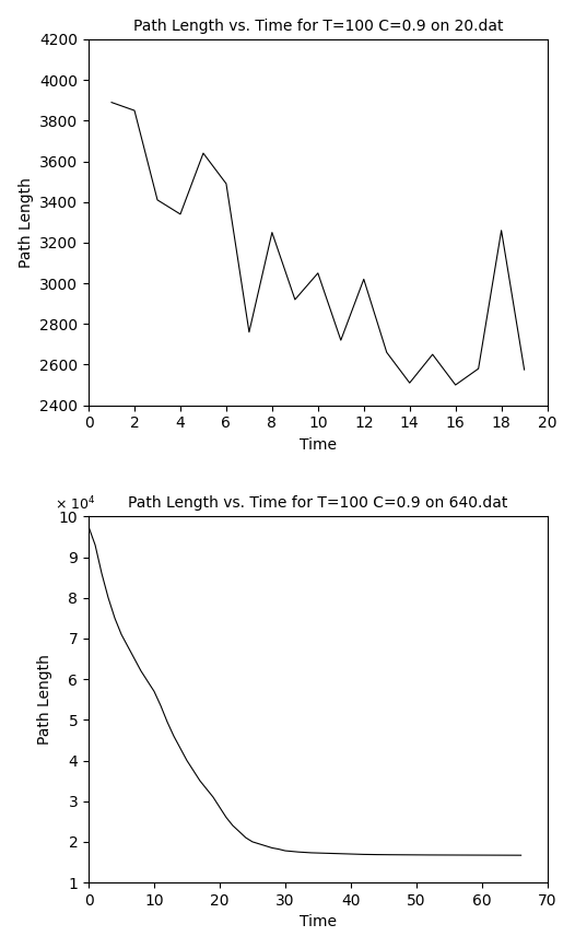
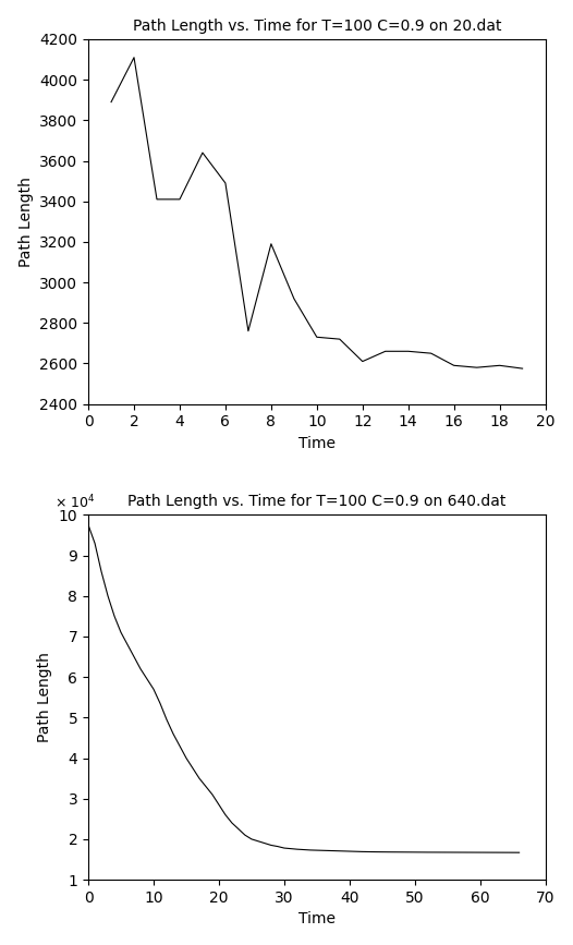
Path Length vs. Time for T=100 C=0.9 on 20.dat/2: 3850 -> 4110
Path Length vs. Time for T=100 C=0.9 on 20.dat/4: 3340 -> 3410
Path Length vs. Time for T=100 C=0.9 on 20.dat/8: 3250 -> 3190
Path Length vs. Time for T=100 C=0.9 on 20.dat/10: 3050 -> 2730
Path Length vs. Time for T=100 C=0.9 on 20.dat/12: 3020 -> 2610
Path Length vs. Time for T=100 C=0.9 on 20.dat/14: 2510 -> 2660
Path Length vs. Time for T=100 C=0.9 on 20.dat/16: 2500 -> 2590
Path Length vs. Time for T=100 C=0.9 on 20.dat/18: 3260 -> 2590
